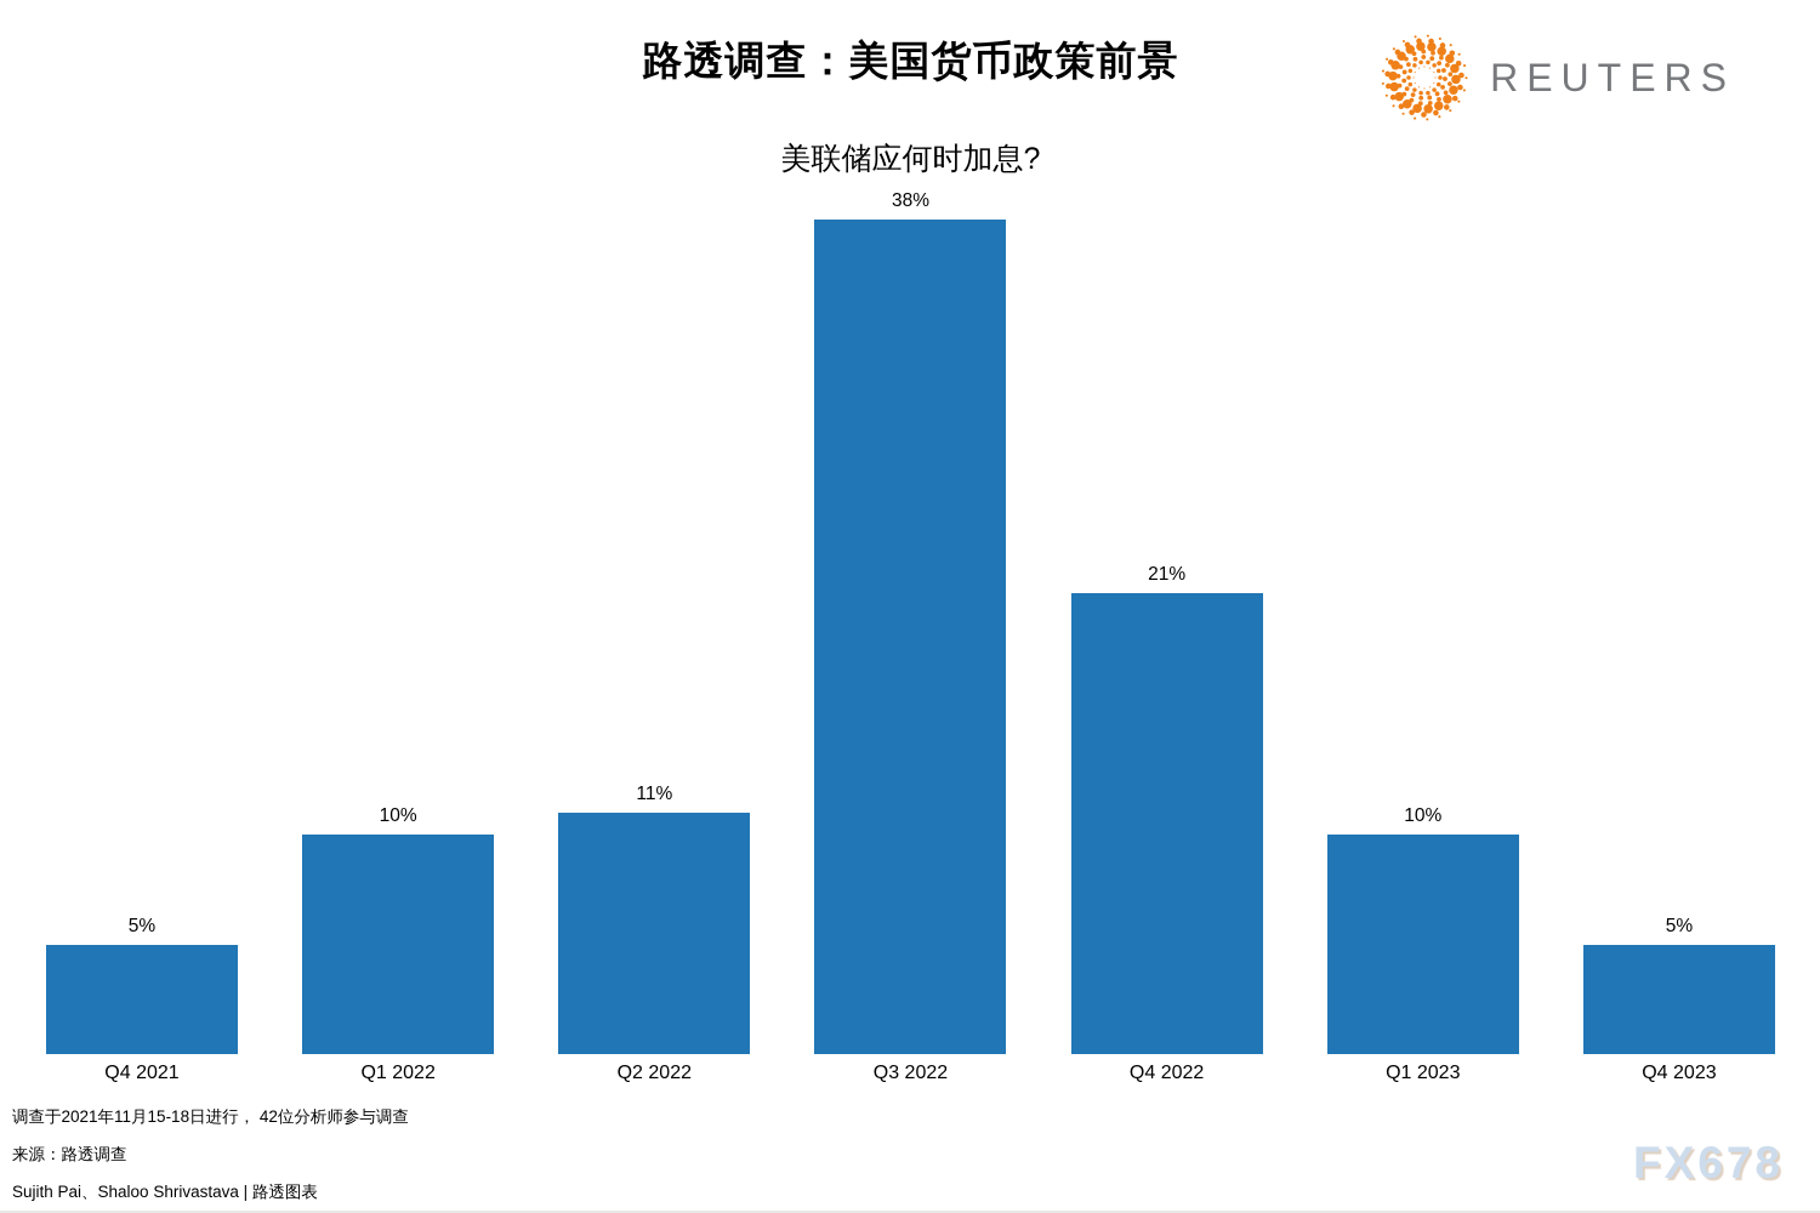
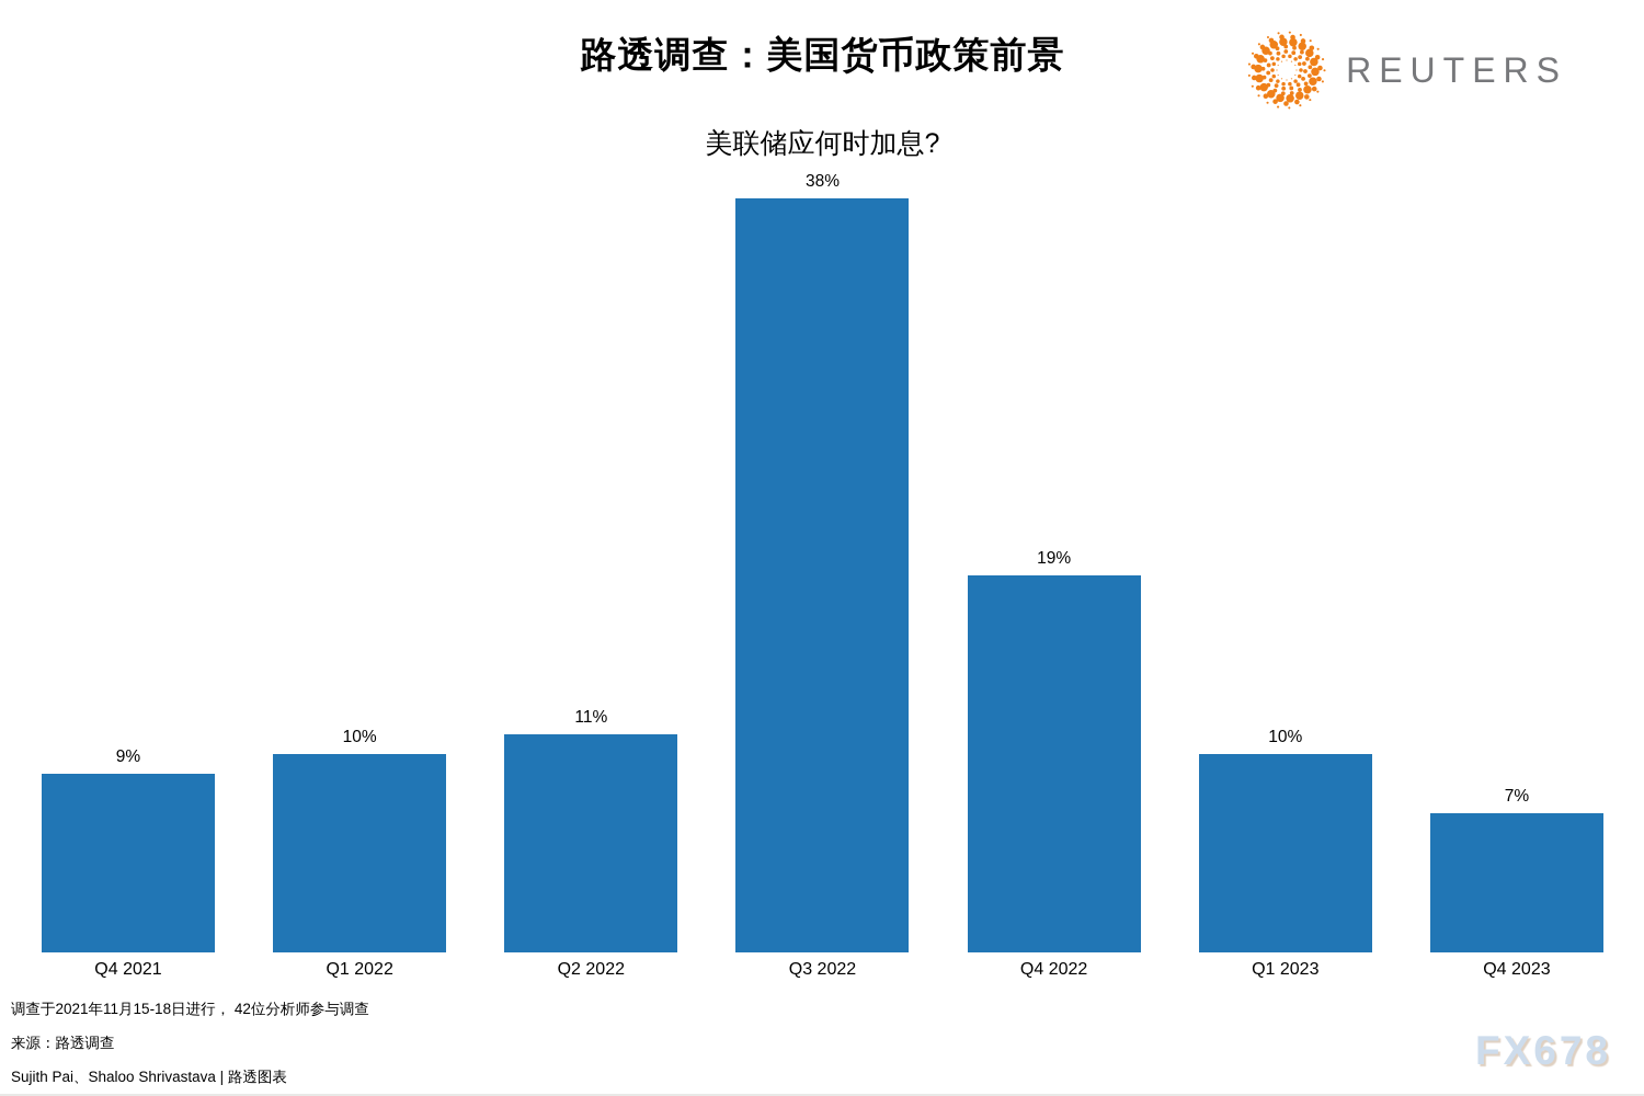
Q4 2021: 5% -> 9%
Q4 2022: 21% -> 19%
Q4 2023: 5% -> 7%
